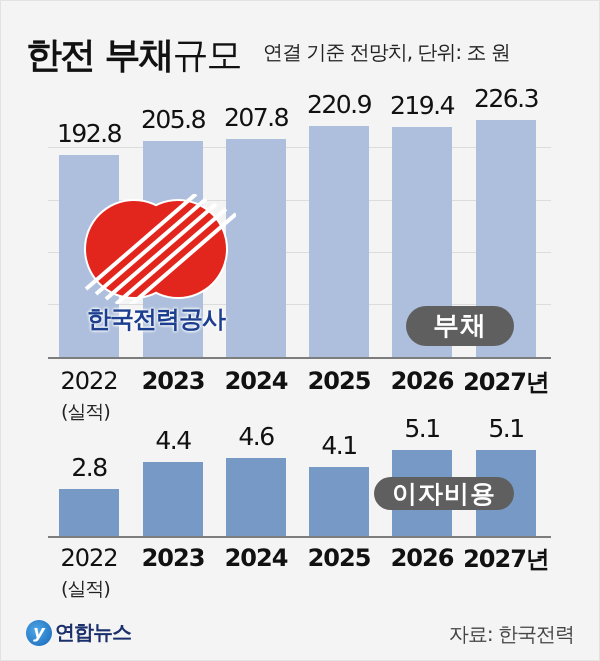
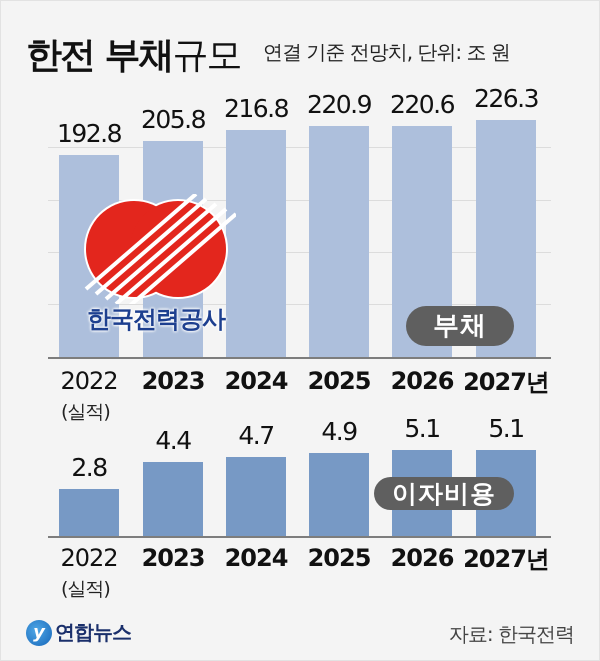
부채/2024: 207.8 -> 216.8
부채/2026: 219.4 -> 220.6
이자비용/2024: 4.6 -> 4.7
이자비용/2025: 4.1 -> 4.9
